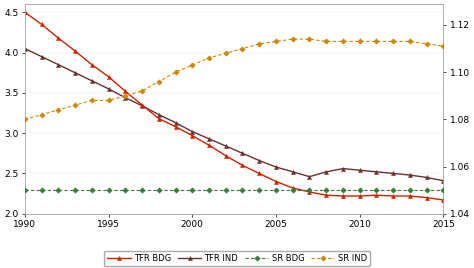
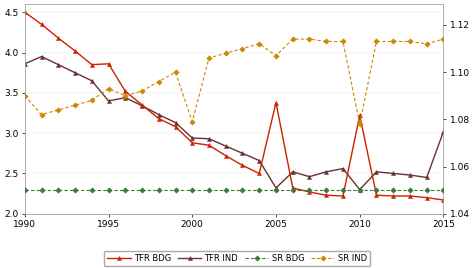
TFR IND/1990: 4.05 -> 3.86
SR IND/1990: 1.080 -> 1.090
TFR BDG/1995: 3.70 -> 3.86
TFR IND/1995: 3.55 -> 3.40
SR IND/1995: 1.088 -> 1.093
TFR BDG/2000: 2.97 -> 2.88
TFR IND/2000: 3.02 -> 2.94
SR IND/2000: 1.103 -> 1.079
TFR BDG/2005: 2.40 -> 3.38
TFR IND/2005: 2.58 -> 2.32
SR IND/2005: 1.113 -> 1.107
TFR BDG/2010: 2.22 -> 3.22
TFR IND/2010: 2.54 -> 2.30
SR IND/2010: 1.113 -> 1.078
TFR IND/2015: 2.41 -> 3.02
SR IND/2015: 1.111 -> 1.114
